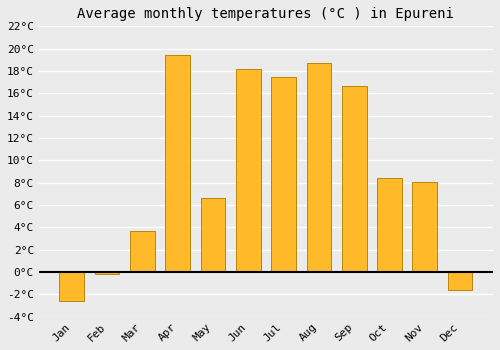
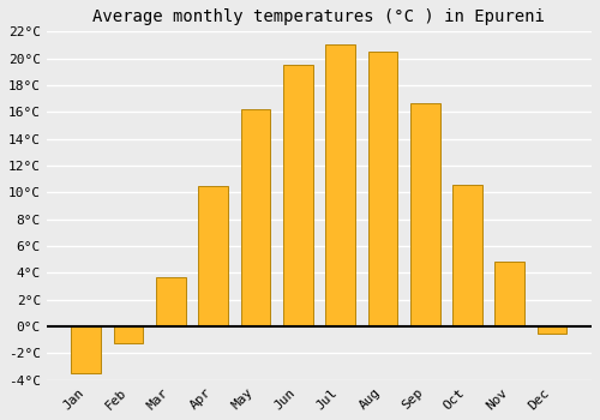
Jan: -2.6°C -> -3.5°C
Feb: -0.2°C -> -1.2°C
Apr: 19.4°C -> 10.5°C
May: 6.6°C -> 16.2°C
Jun: 18.2°C -> 19.5°C
Jul: 17.5°C -> 21.0°C
Aug: 18.7°C -> 20.5°C
Oct: 8.4°C -> 10.6°C
Nov: 8.1°C -> 4.8°C
Dec: -1.6°C -> -0.5°C
